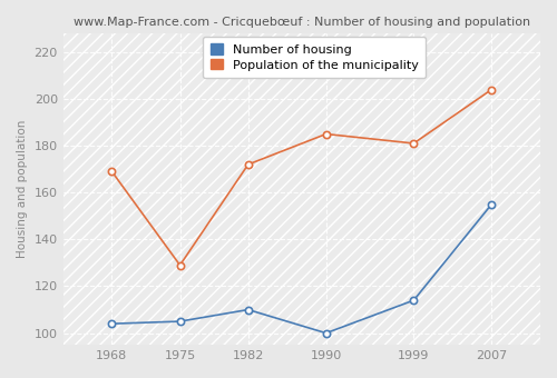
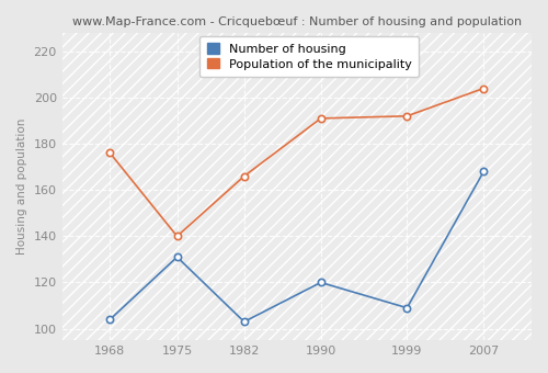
Population of the municipality/1968: 169 -> 176
Number of housing/1975: 105 -> 131
Population of the municipality/1975: 129 -> 140
Number of housing/1982: 110 -> 103
Population of the municipality/1982: 172 -> 166
Number of housing/1990: 100 -> 120
Population of the municipality/1990: 185 -> 191
Number of housing/1999: 114 -> 109
Population of the municipality/1999: 181 -> 192
Number of housing/2007: 155 -> 168
